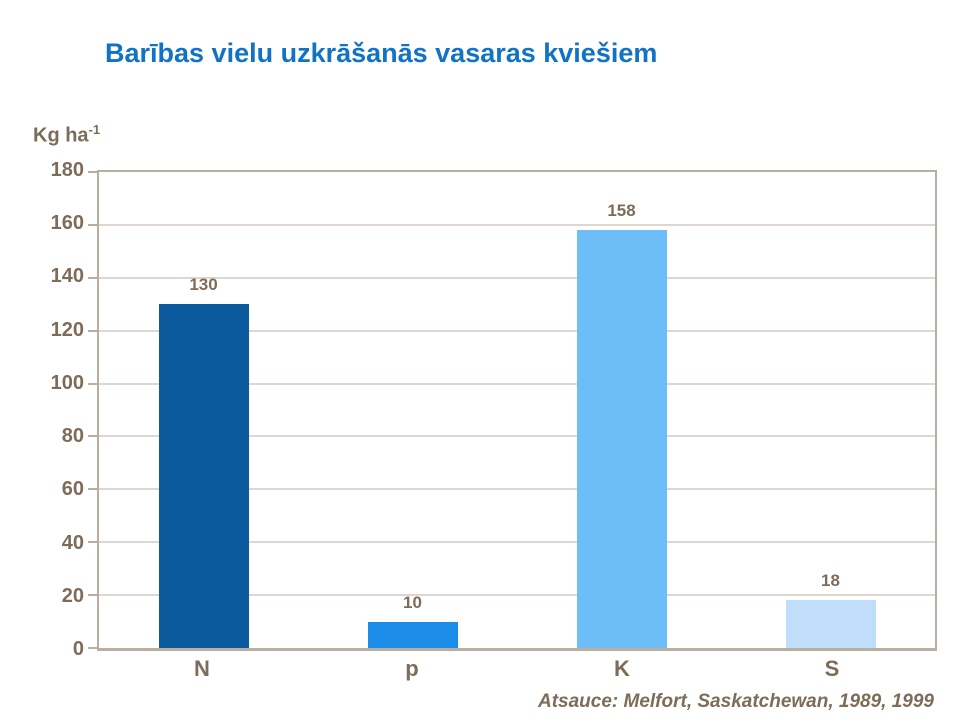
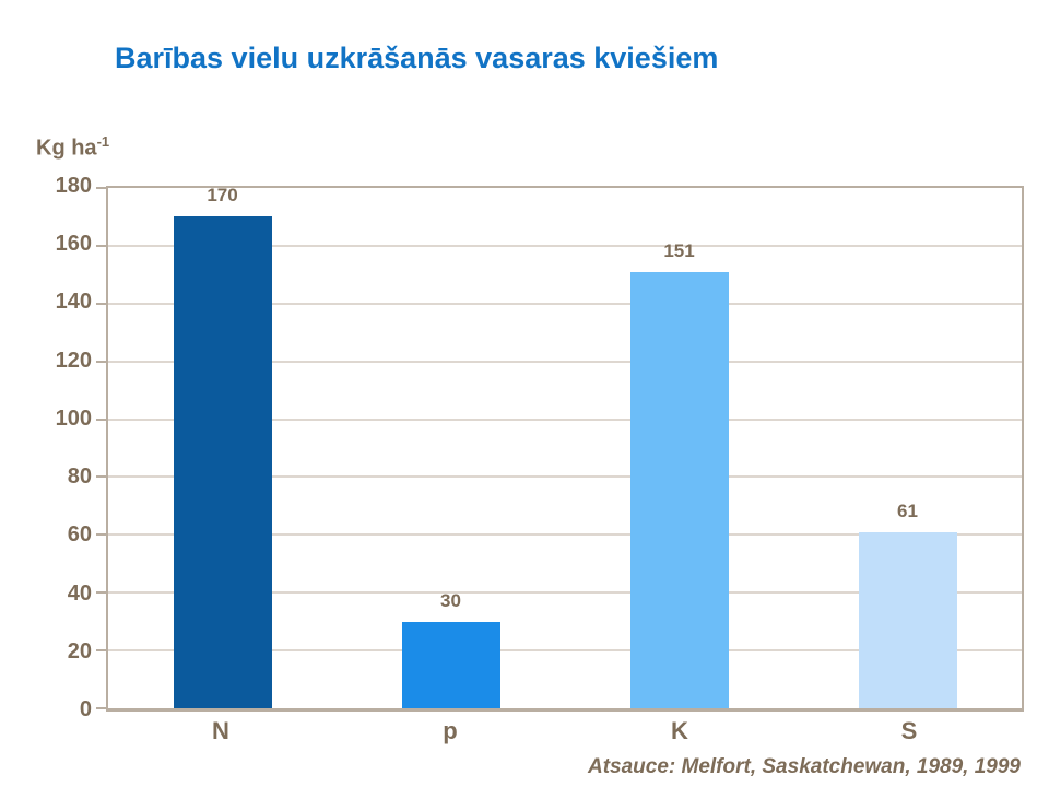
N: 130 -> 170
p: 10 -> 30
K: 158 -> 151
S: 18 -> 61
